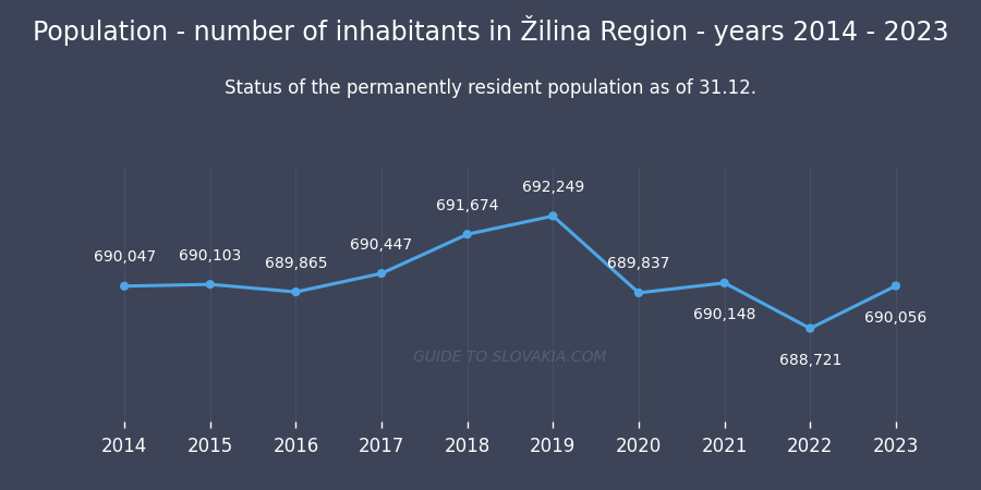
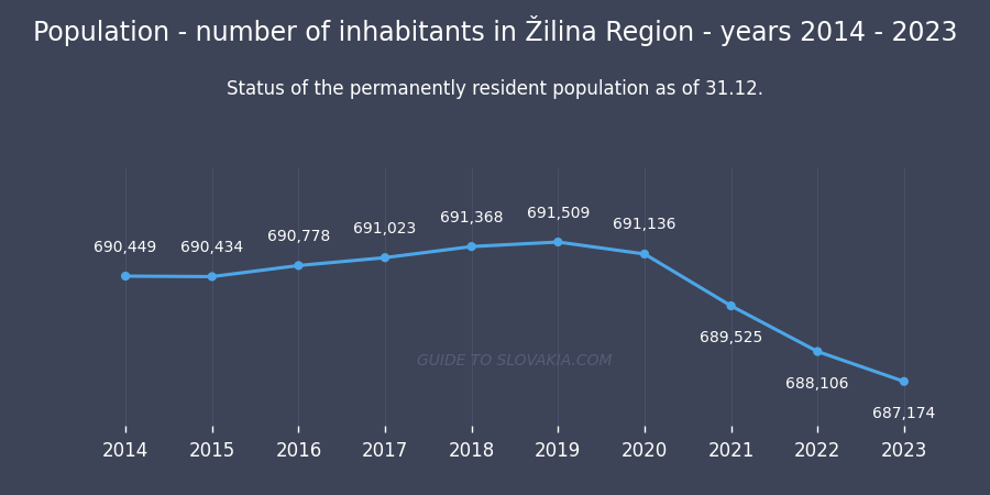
2014: 690,047 -> 690,449
2015: 690,103 -> 690,434
2016: 689,865 -> 690,778
2017: 690,447 -> 691,023
2018: 691,674 -> 691,368
2019: 692,249 -> 691,509
2020: 689,837 -> 691,136
2021: 690,148 -> 689,525
2022: 688,721 -> 688,106
2023: 690,056 -> 687,174
